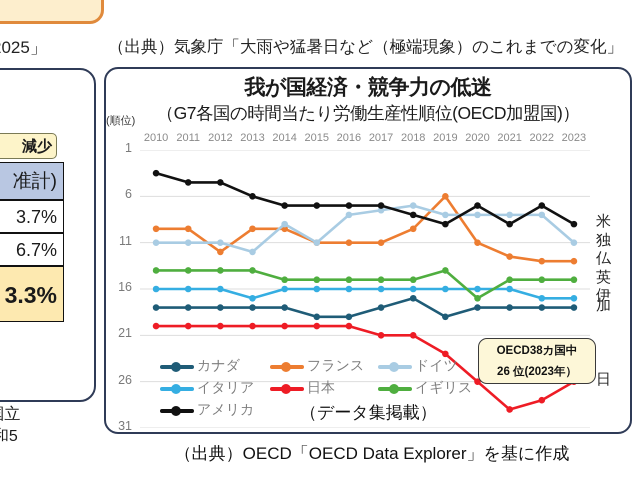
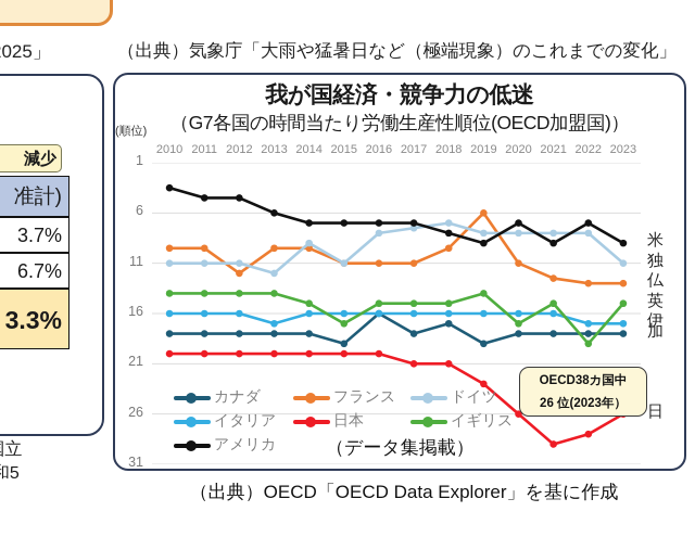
イギリス/2015: 15 -> 17
カナダ/2016: 19 -> 16
イギリス/2022: 15 -> 19
